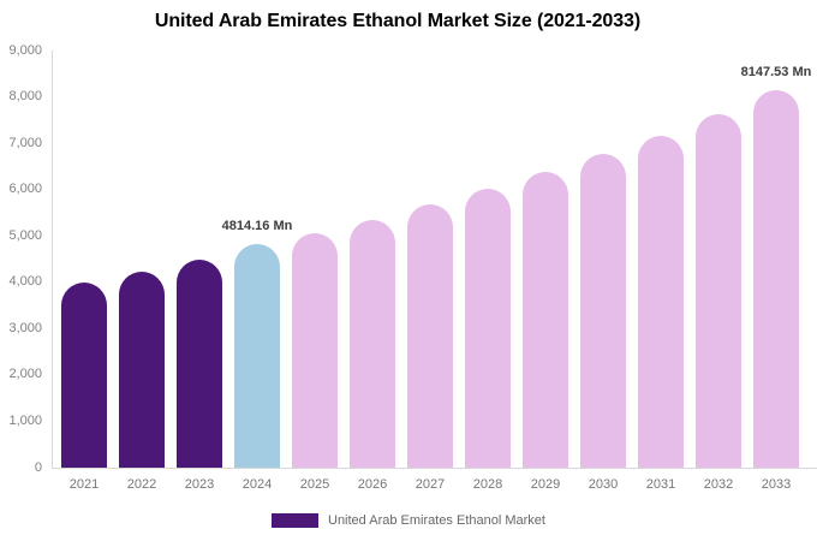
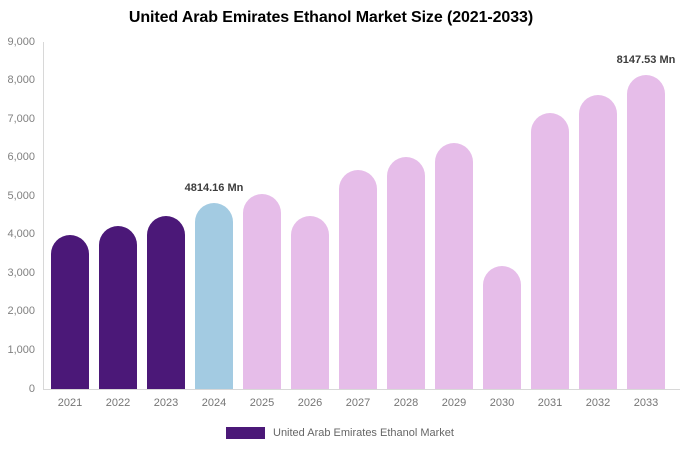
2026: 5400 -> 4500
2030: 6800 -> 3200
